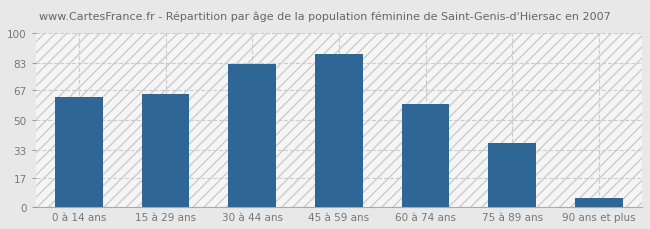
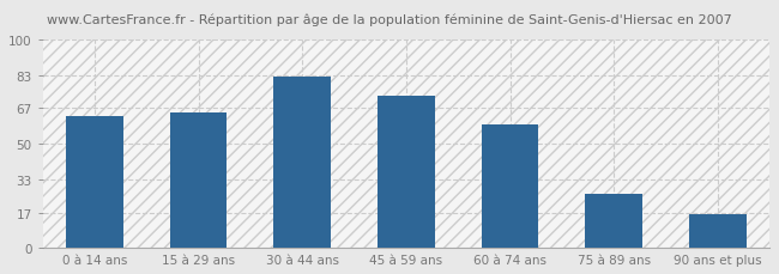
45 à 59 ans: 88 -> 73
75 à 89 ans: 37 -> 26
90 ans et plus: 5 -> 16
